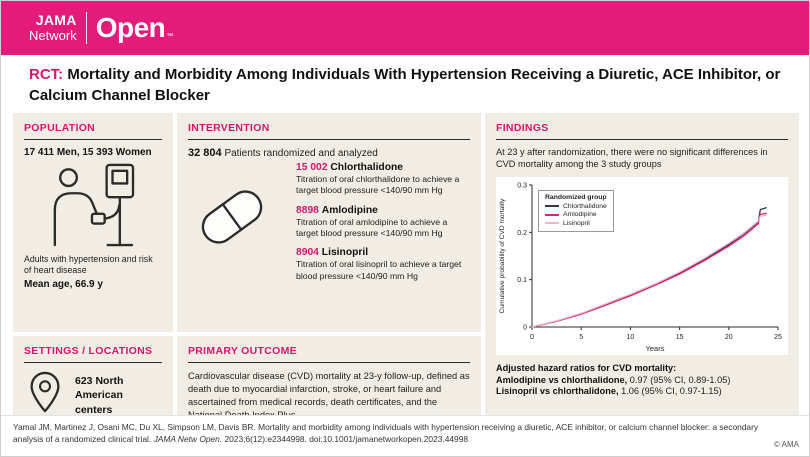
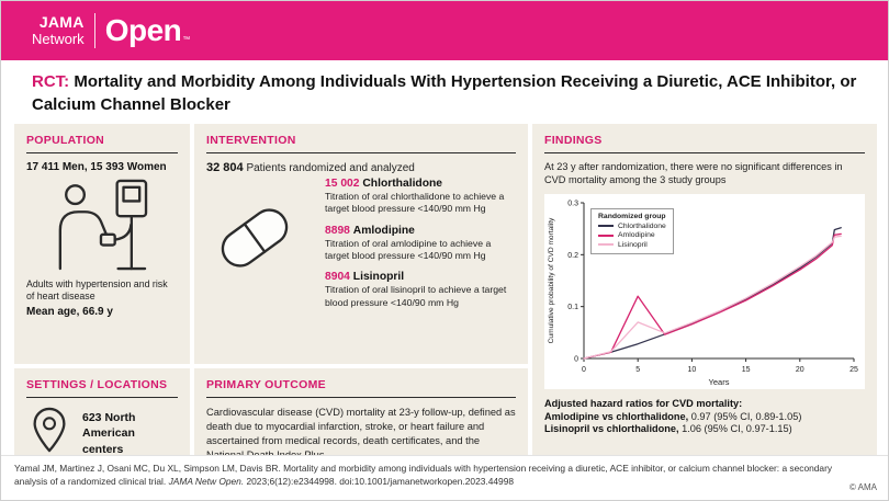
Amlodipine/5: 0.03 -> 0.12
Lisinopril/5: 0.03 -> 0.07
